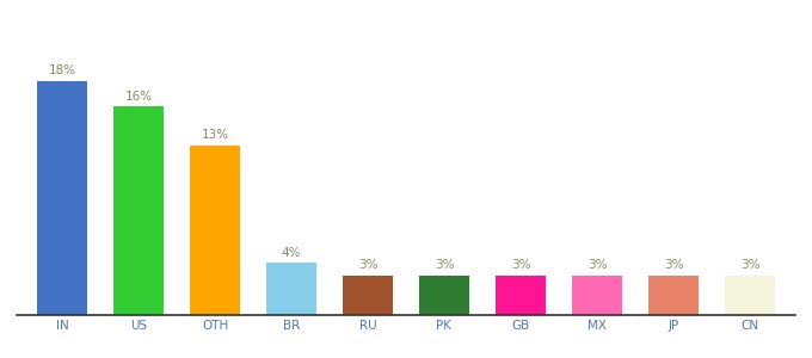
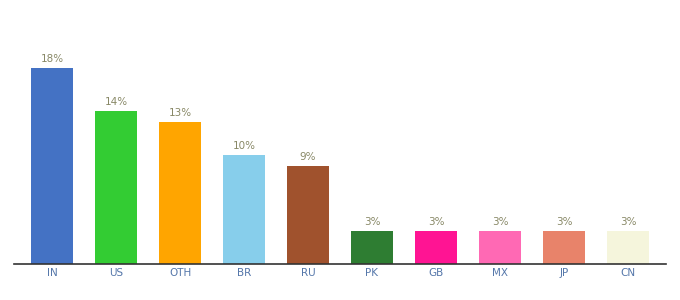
US: 16% -> 14%
BR: 4% -> 10%
RU: 3% -> 9%
